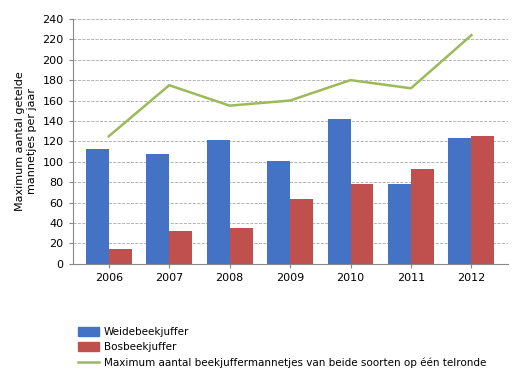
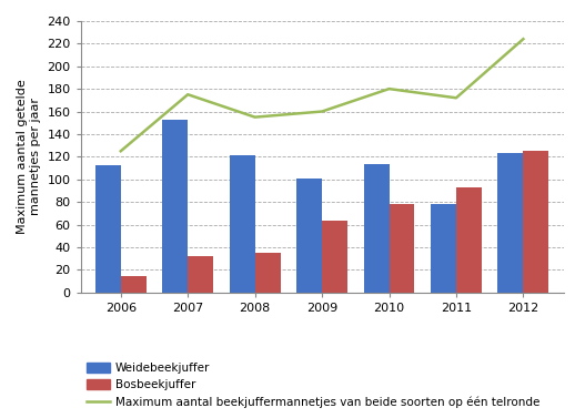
Weidebeekjuffer/2007: 108 -> 153
Weidebeekjuffer/2010: 142 -> 114
